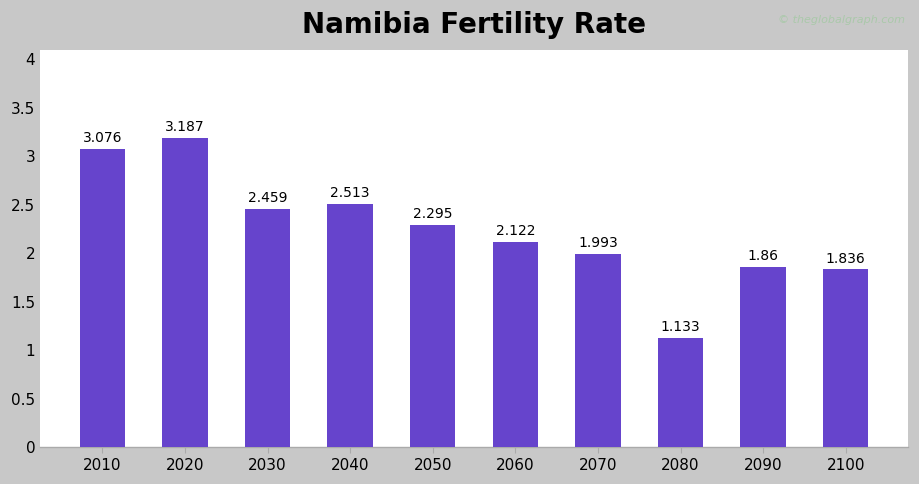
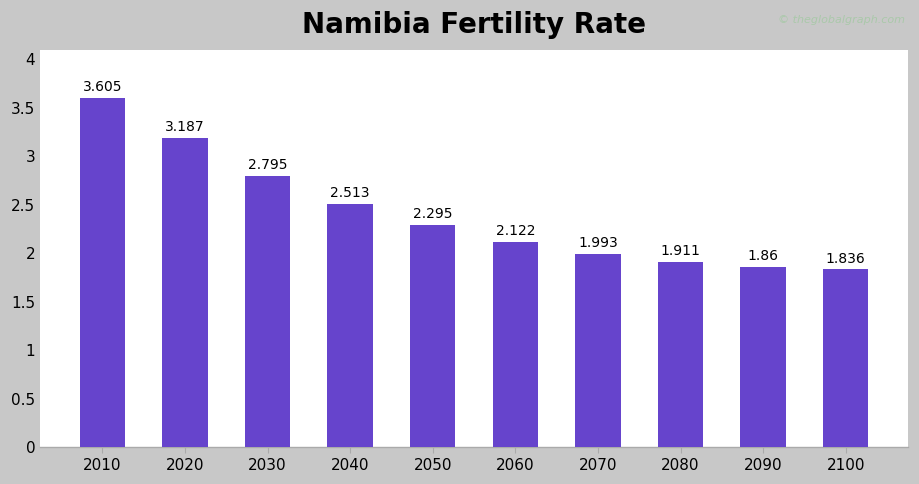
2010: 3.076 -> 3.605
2030: 2.459 -> 2.795
2080: 1.133 -> 1.911
